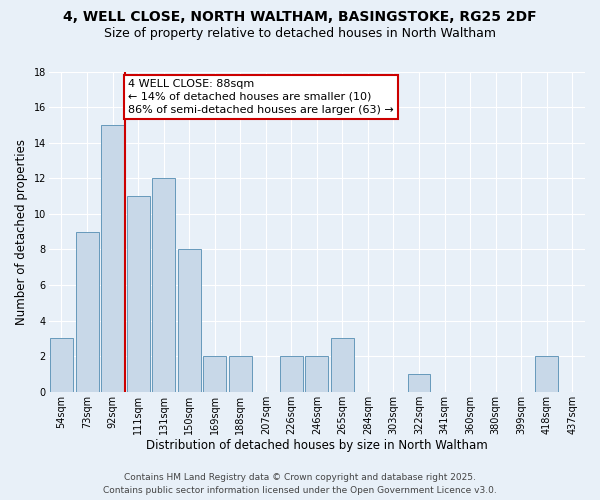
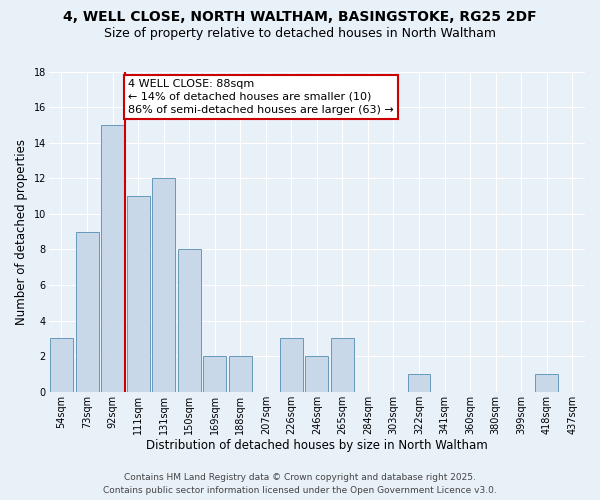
226sqm: 2 -> 3
418sqm: 2 -> 1
